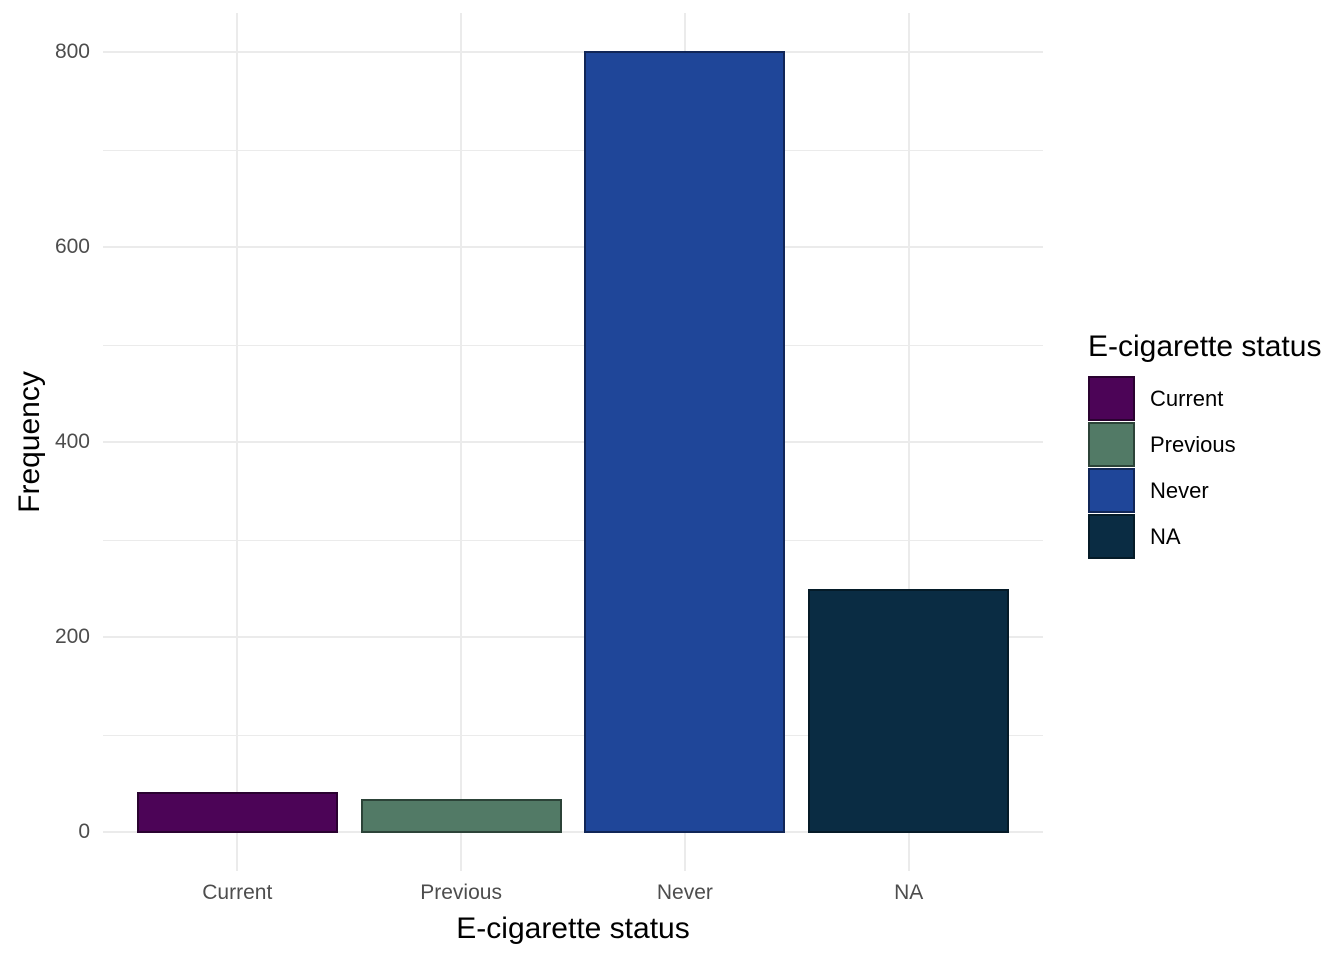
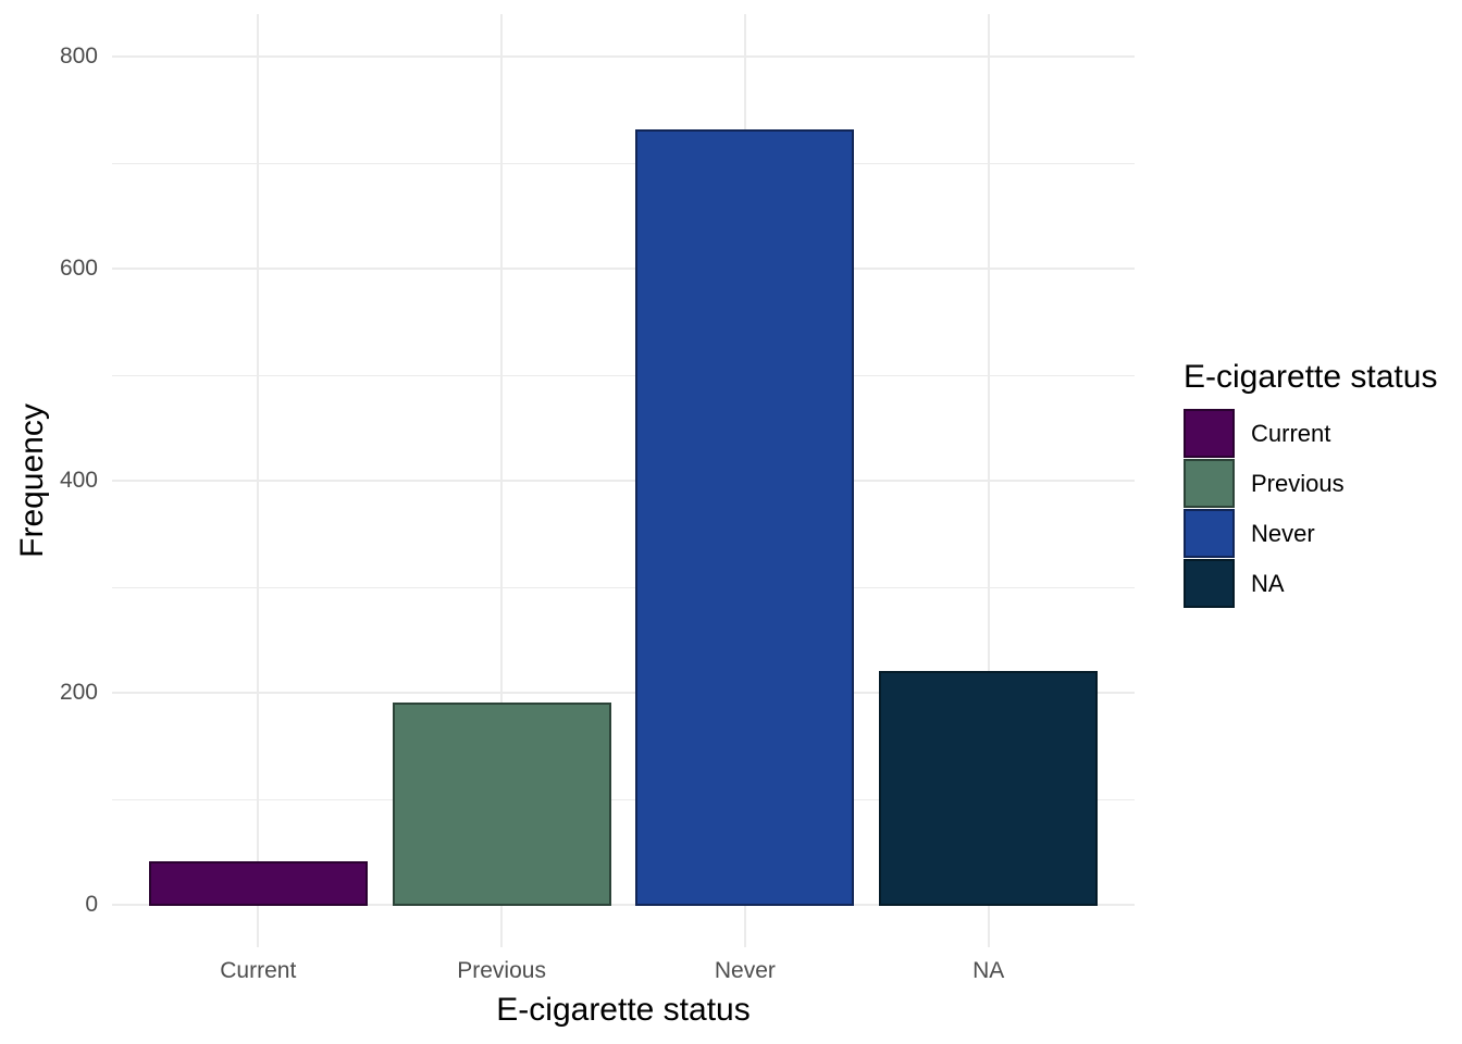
Previous: 30 -> 190
Never: 800 -> 730
NA: 250 -> 220
